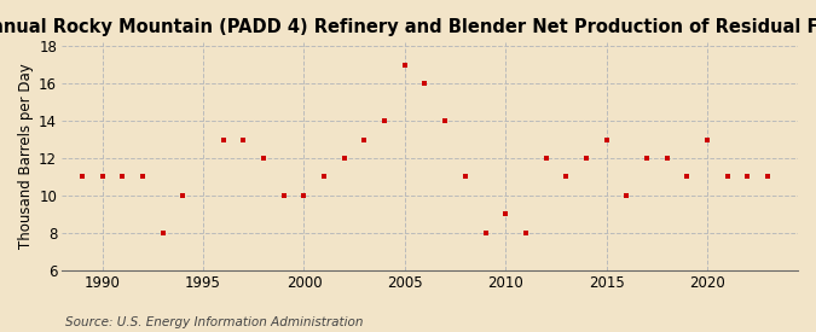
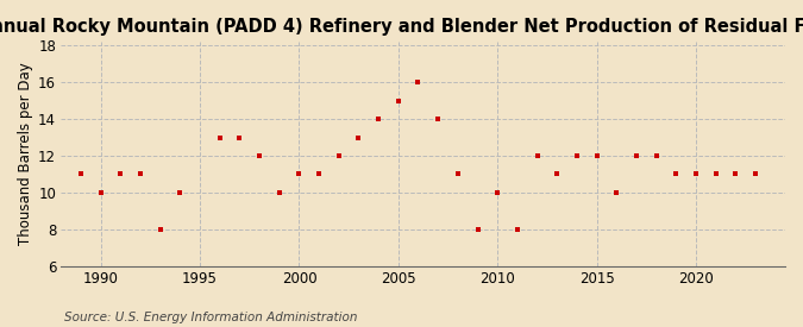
1990: 11 -> 10
2000: 10 -> 11
2005: 17 -> 15
2010: 9 -> 10
2015: 13 -> 12
2020: 13 -> 11
